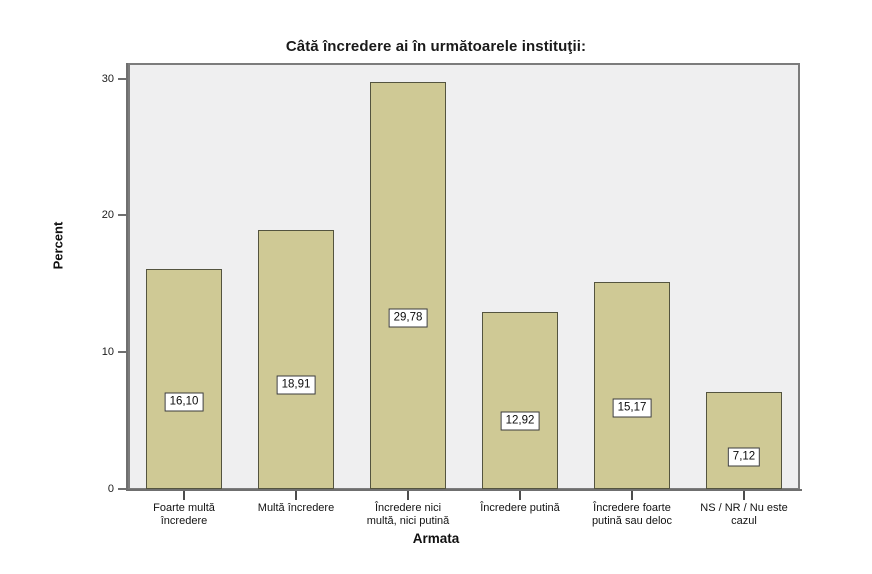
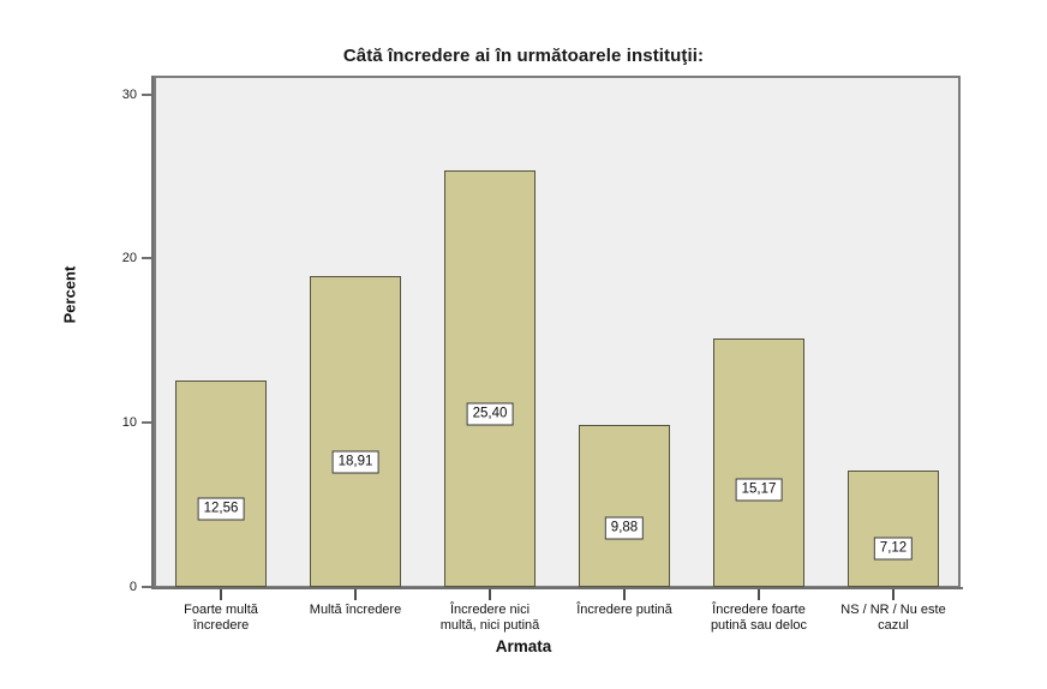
Foarte multă încredere: 16,10 -> 12,56
Încredere nici multă, nici putină: 29,78 -> 25,40
Încredere putină: 12,92 -> 9,88
